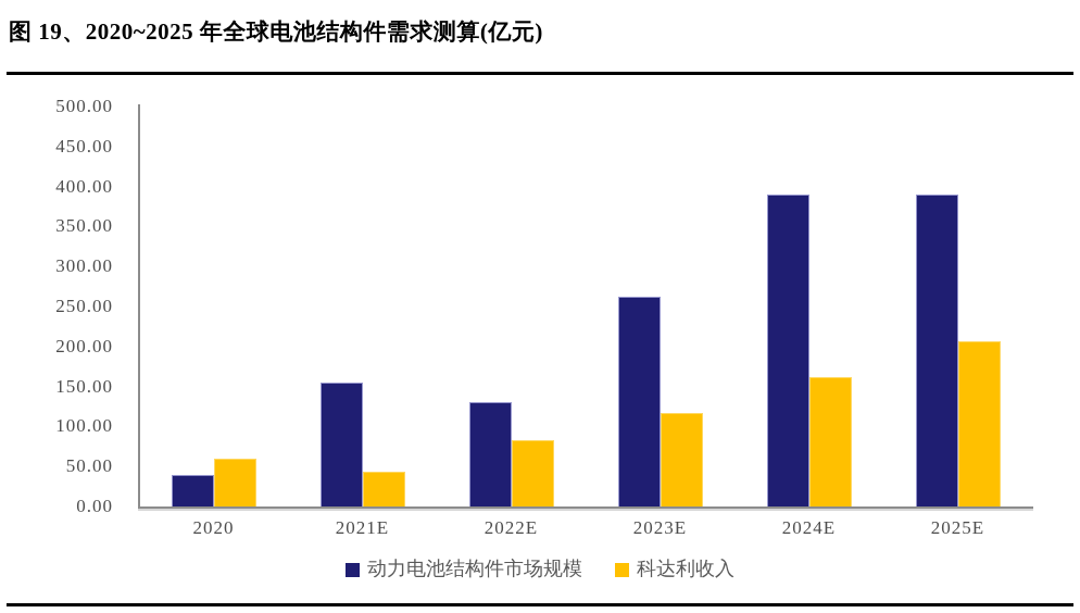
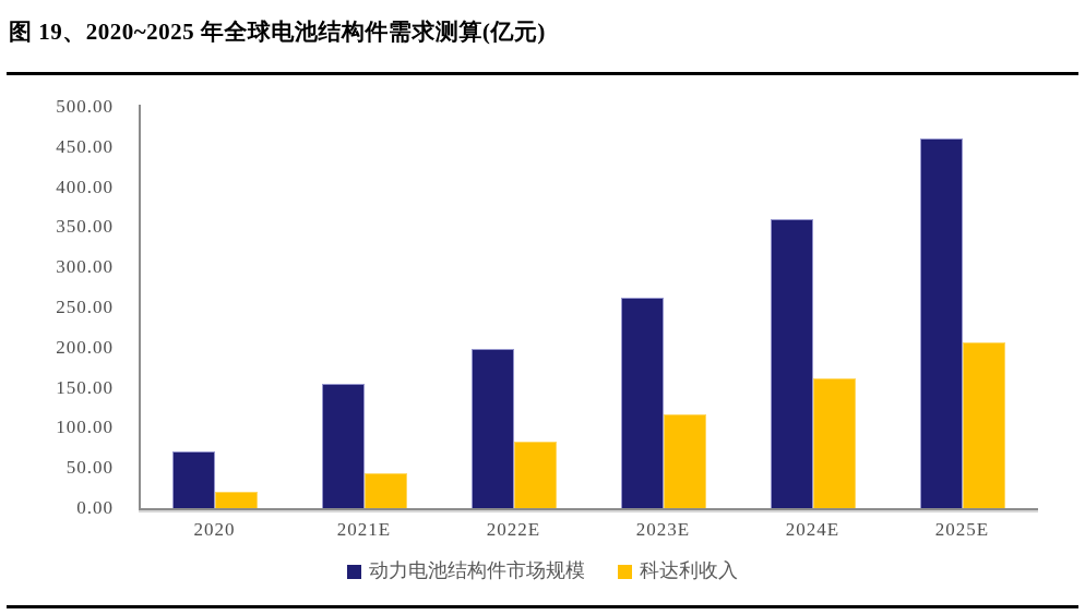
动力电池结构件市场规模/2020: 40 -> 70
科达利收入/2020: 60 -> 20
动力电池结构件市场规模/2022E: 130 -> 200
动力电池结构件市场规模/2024E: 390 -> 360
动力电池结构件市场规模/2025E: 390 -> 460
